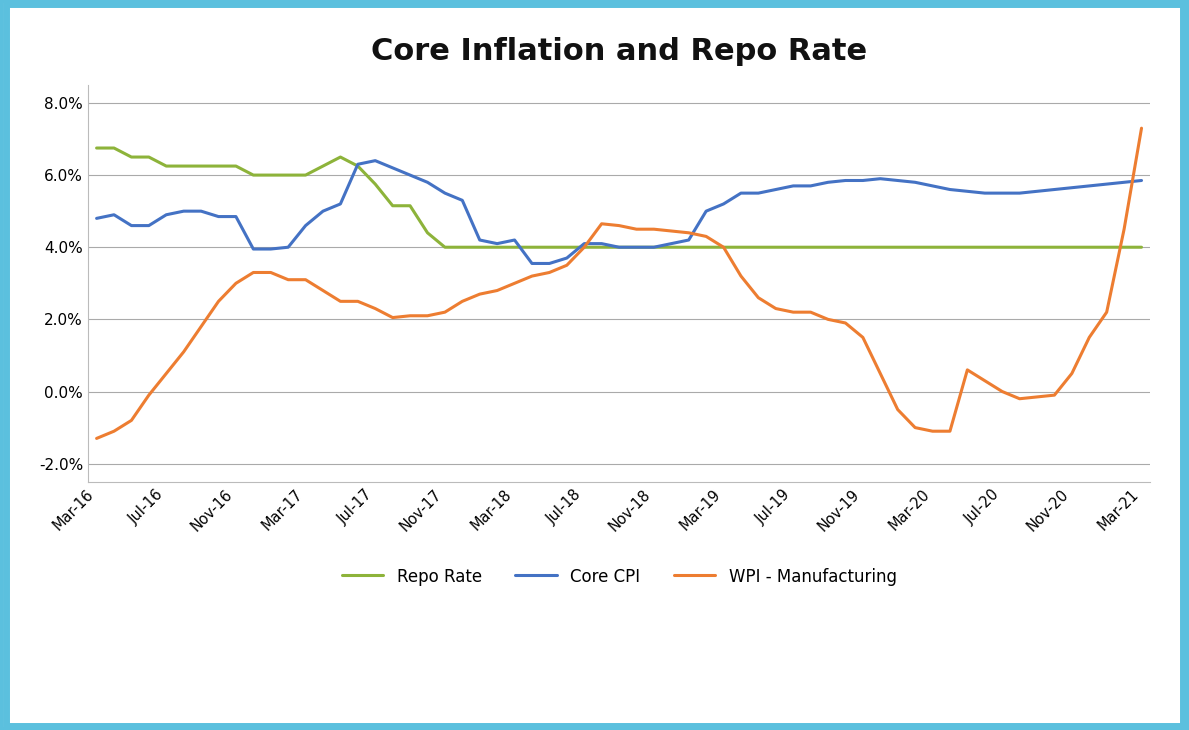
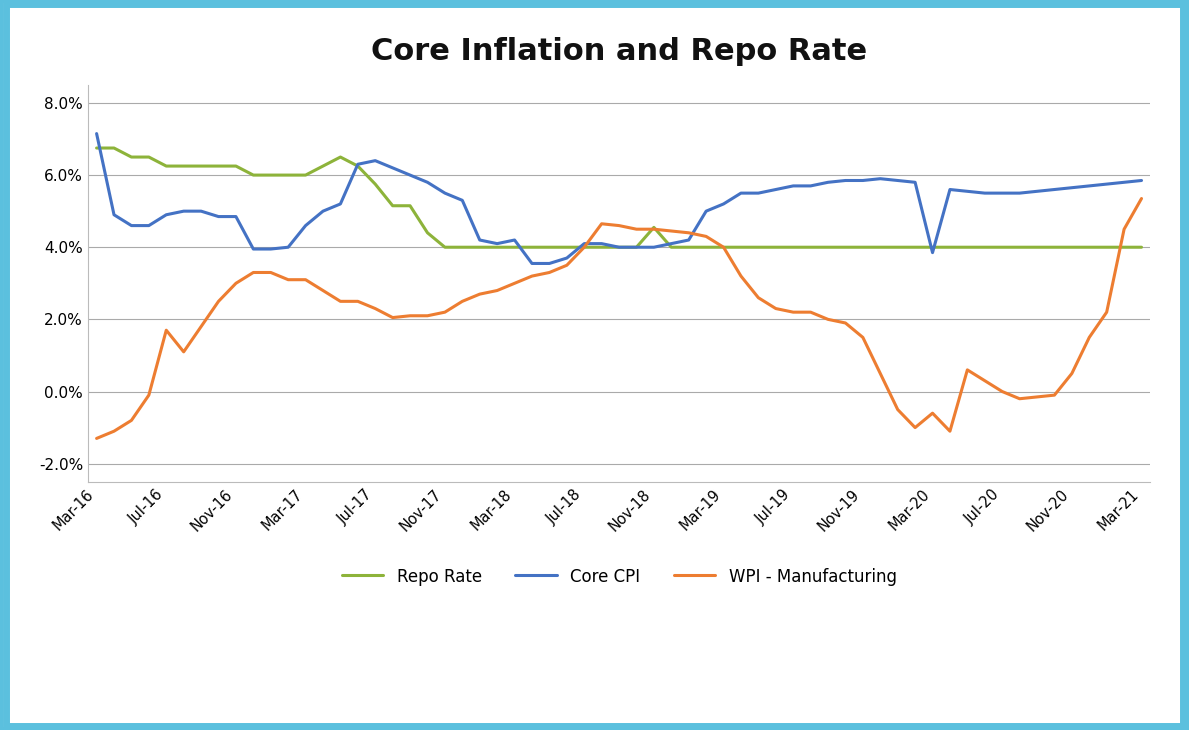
Core CPI/Mar-16: 4.80% -> 7.15%
WPI - Manufacturing/Jul-16: 0.50% -> 1.70%
Repo Rate/Nov-18: 4.00% -> 4.55%
Core CPI/Mar-20: 5.70% -> 3.85%
WPI - Manufacturing/Mar-20: -1.10% -> -0.60%
WPI - Manufacturing/Mar-21: 7.30% -> 5.35%
